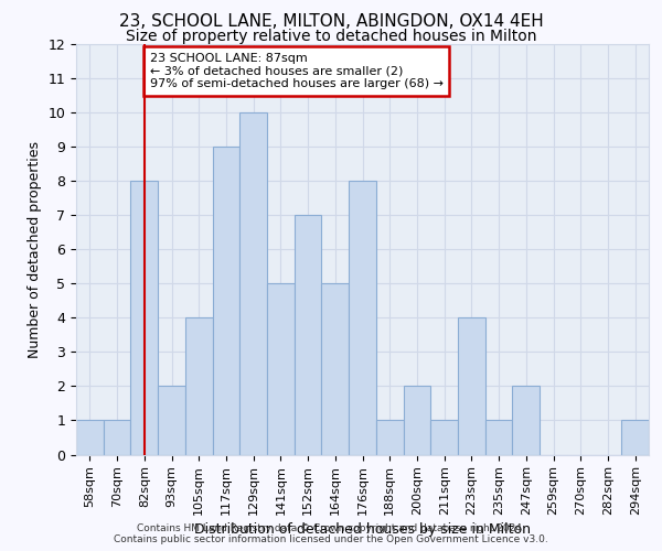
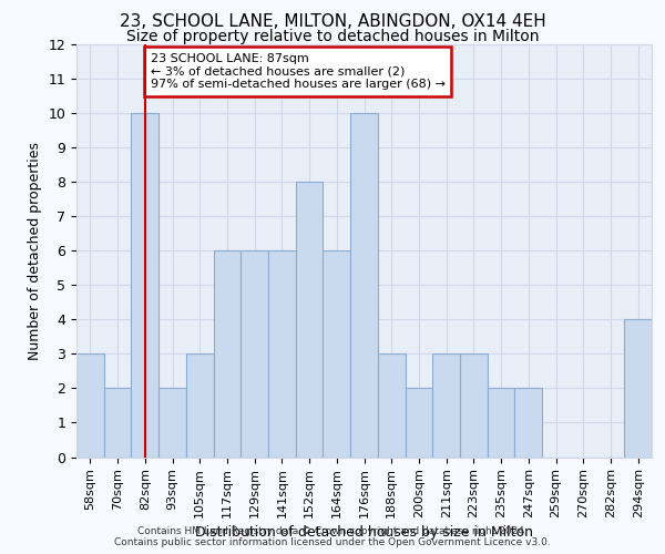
58sqm: 1 -> 3
70sqm: 1 -> 2
82sqm: 8 -> 10
105sqm: 4 -> 3
117sqm: 9 -> 6
129sqm: 10 -> 6
141sqm: 5 -> 6
152sqm: 7 -> 8
164sqm: 5 -> 6
176sqm: 8 -> 10
188sqm: 1 -> 3
211sqm: 1 -> 3
223sqm: 4 -> 3
235sqm: 1 -> 2
294sqm: 1 -> 4
